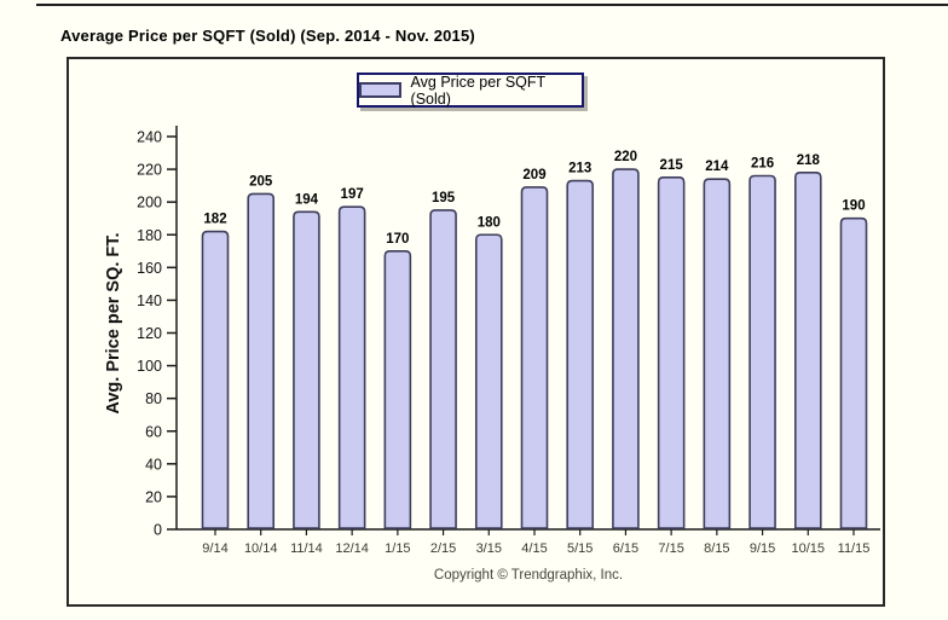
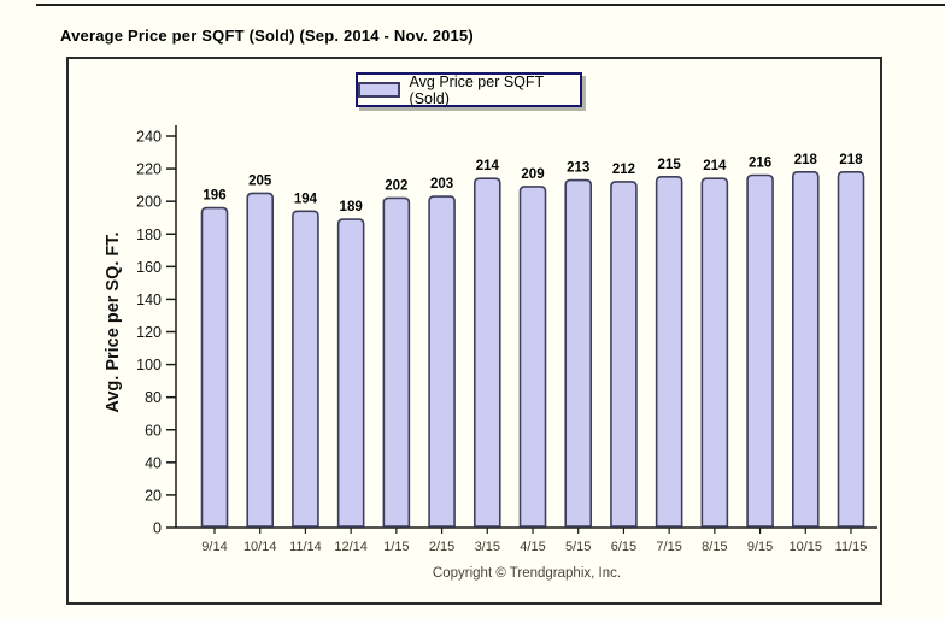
9/14: 182 -> 196
12/14: 197 -> 189
1/15: 170 -> 202
2/15: 195 -> 203
3/15: 180 -> 214
6/15: 220 -> 212
11/15: 190 -> 218
